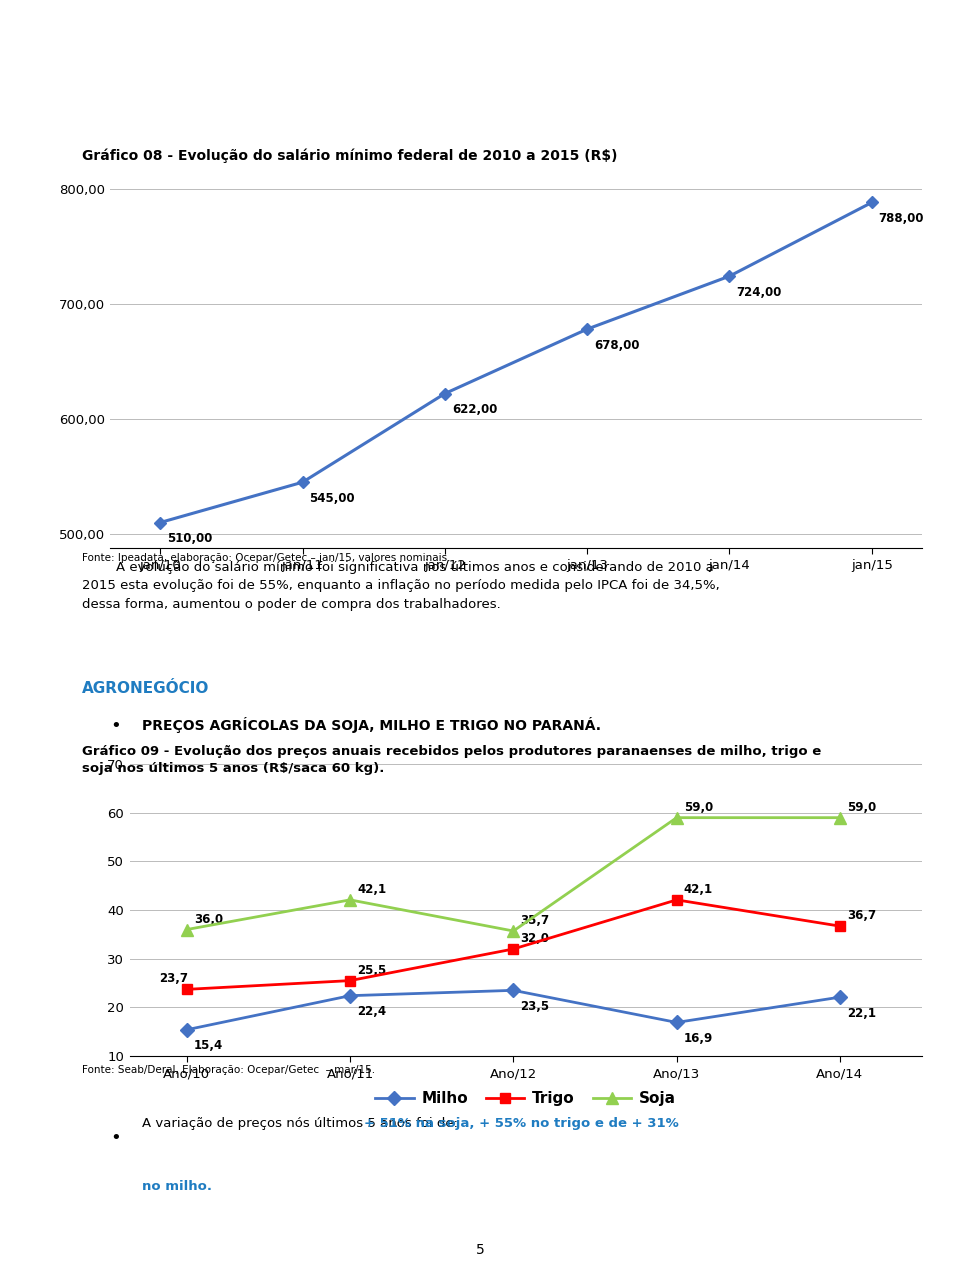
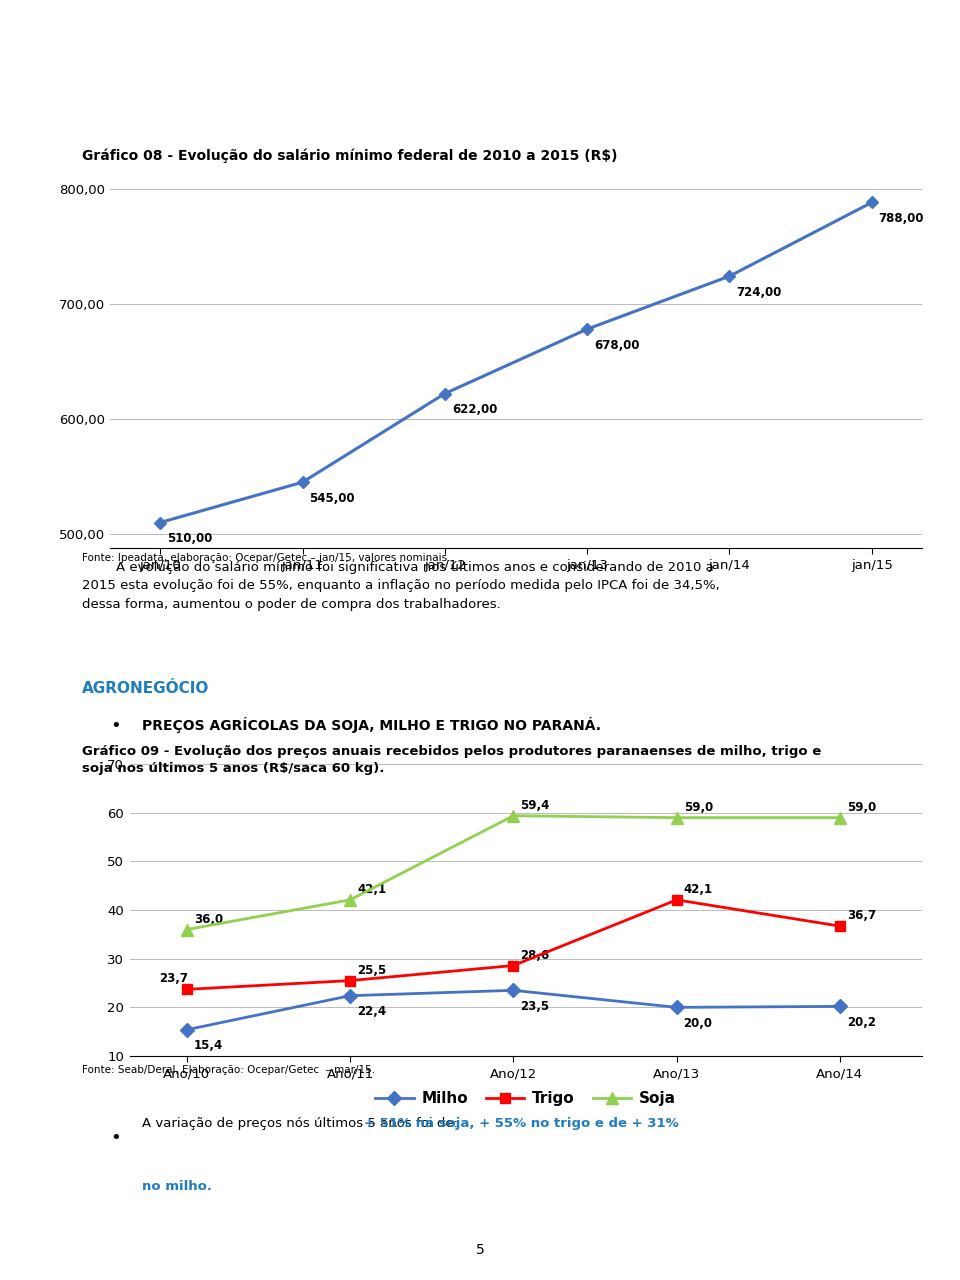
Trigo/Ano/12: 32,0 -> 28,6
Soja/Ano/12: 35,7 -> 59,4
Milho/Ano/13: 16,9 -> 20,0
Milho/Ano/14: 22,1 -> 20,2
